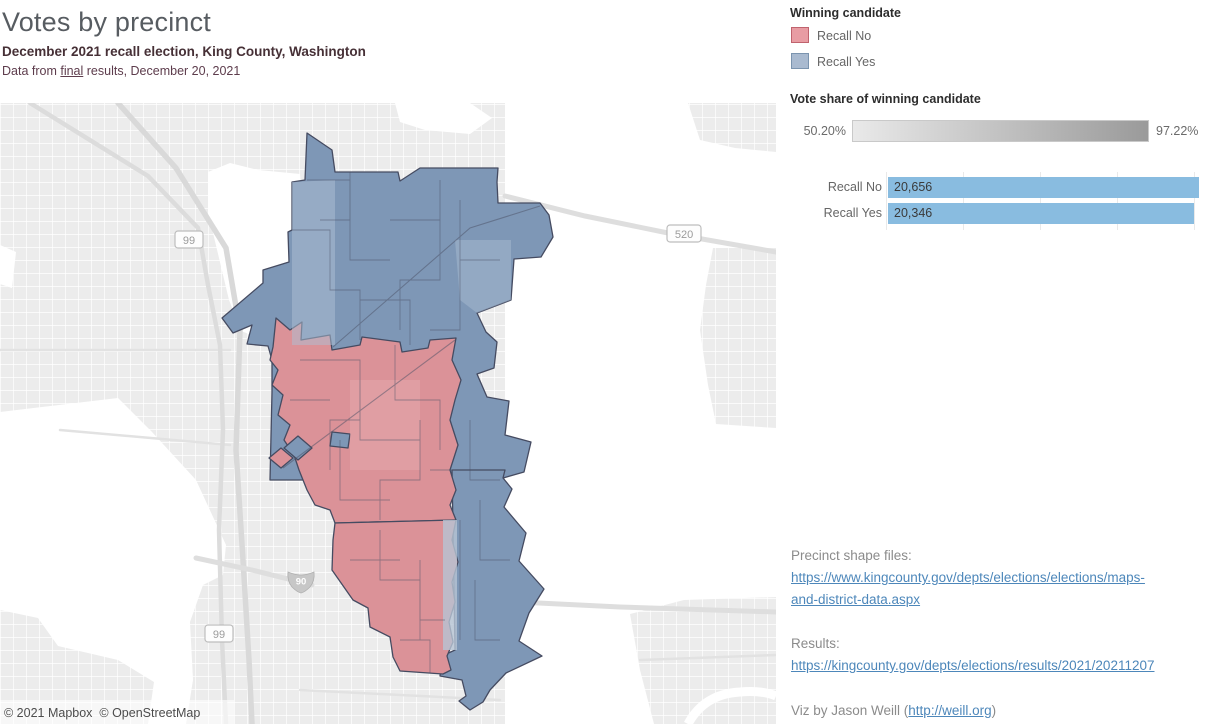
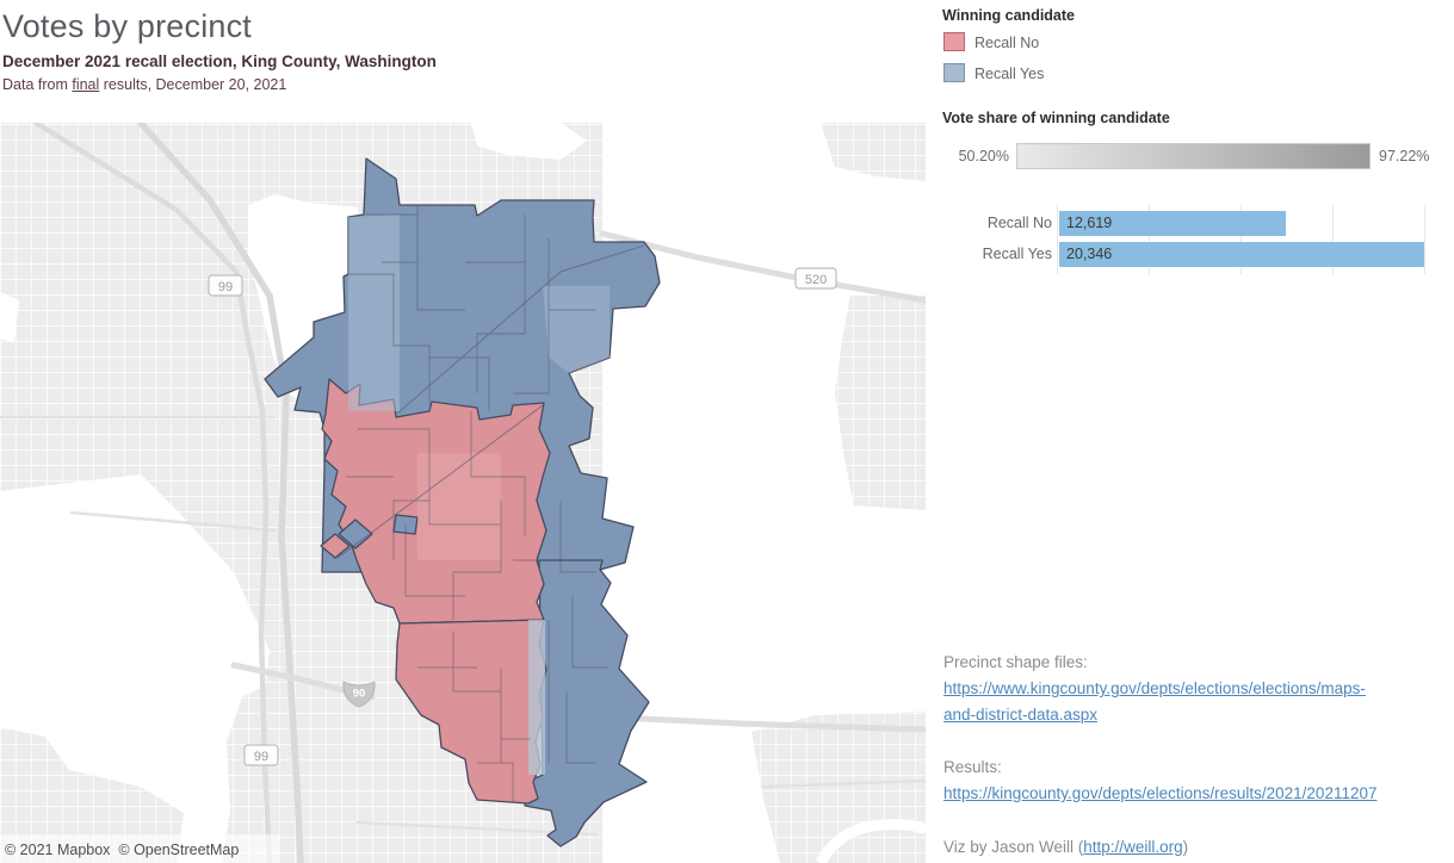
Recall No: 20,656 -> 12,619
